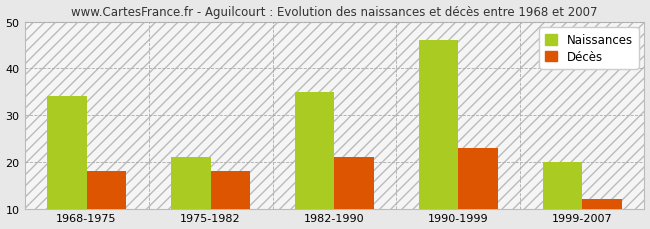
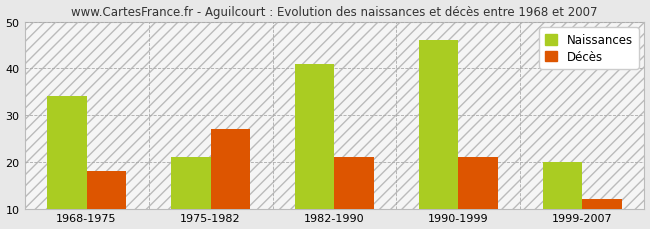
Décès/1975-1982: 18 -> 27
Naissances/1982-1990: 35 -> 41
Décès/1990-1999: 23 -> 21
